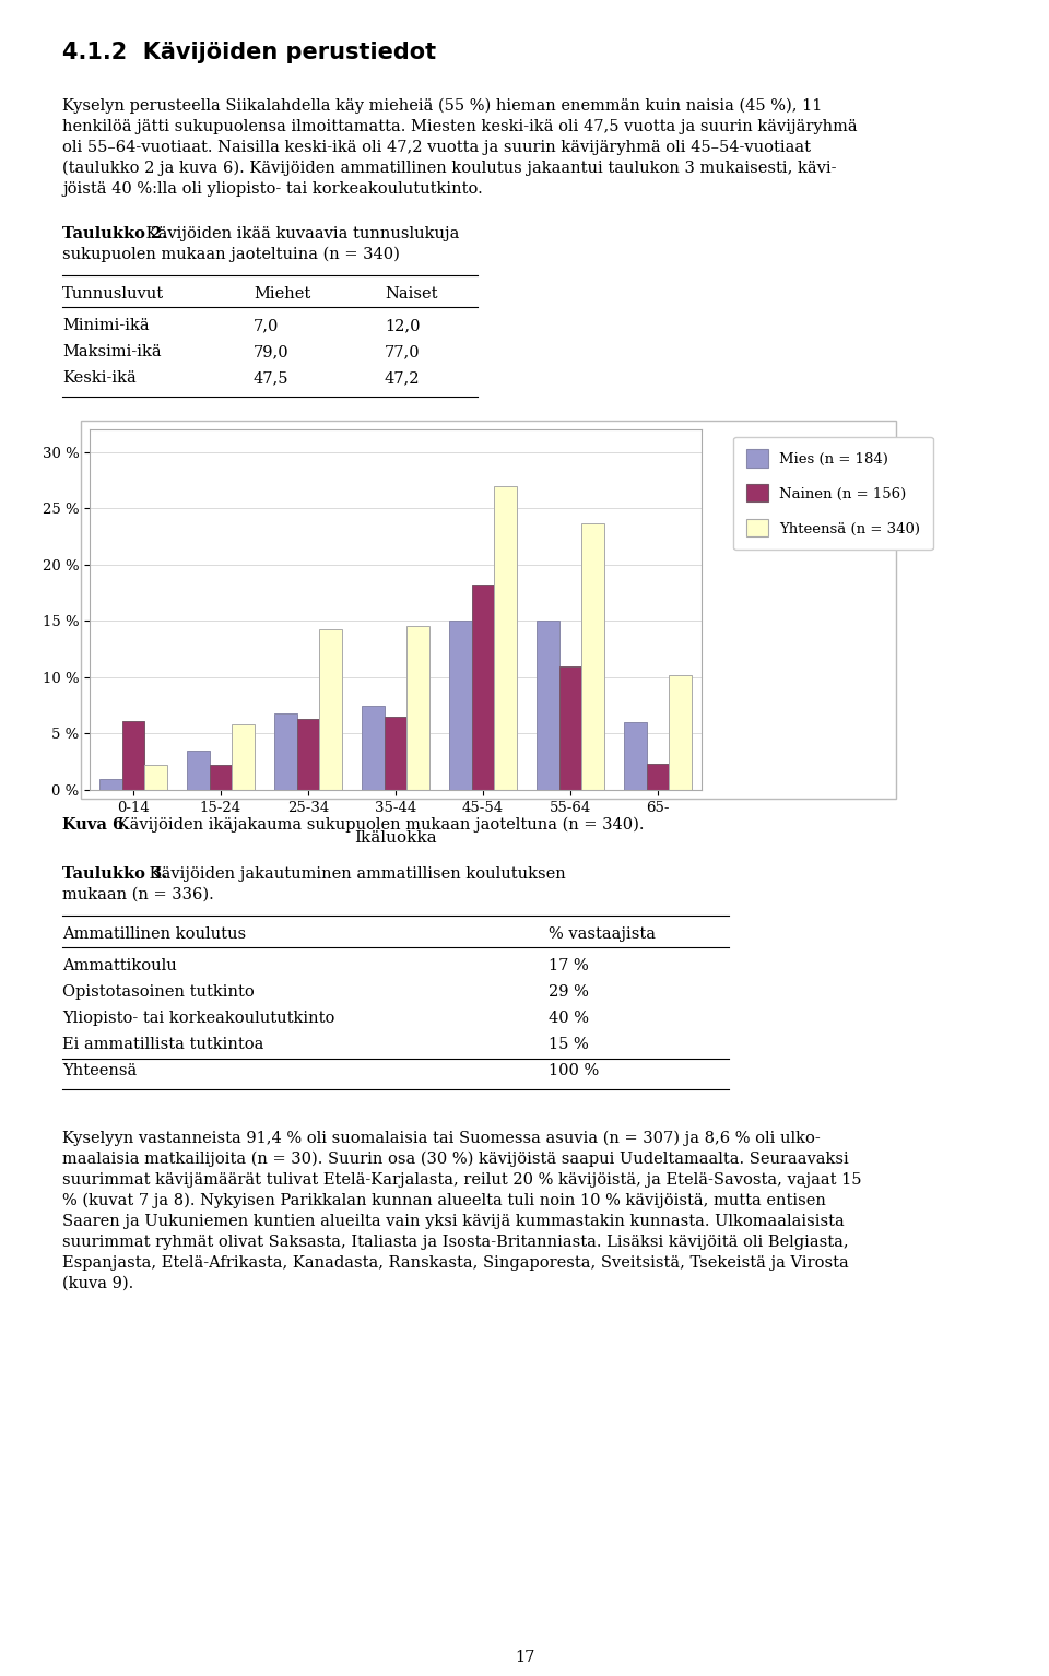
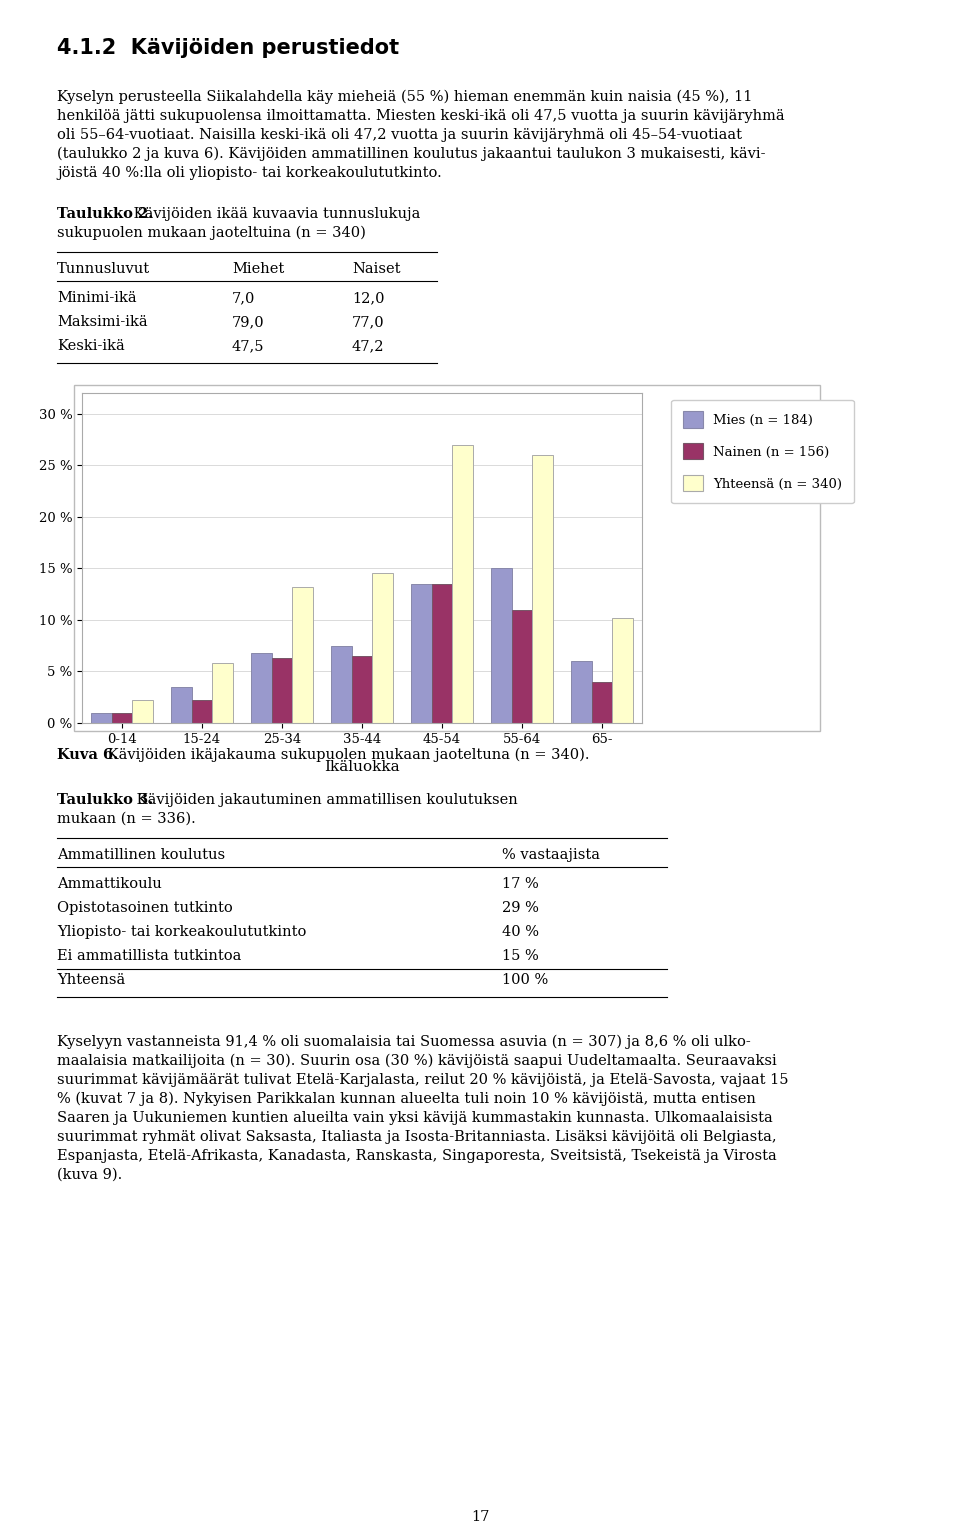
Nainen (n = 156)/0-14: 6.1 % -> 1.0 %
Yhteensä (n = 340)/25-34: 14.3 % -> 13.2 %
Mies (n = 184)/45-54: 15.0 % -> 13.5 %
Nainen (n = 156)/45-54: 18.2 % -> 13.5 %
Yhteensä (n = 340)/55-64: 23.7 % -> 26.0 %
Nainen (n = 156)/65-: 2.3 % -> 4.0 %
